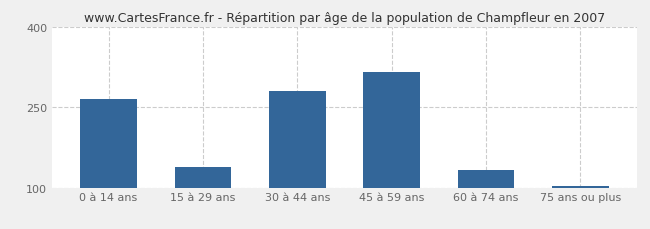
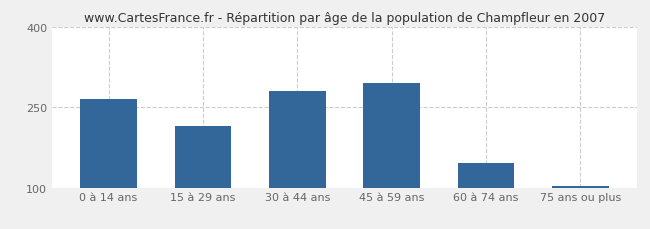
15 à 29 ans: 138 -> 215
45 à 59 ans: 316 -> 295
60 à 74 ans: 132 -> 145
